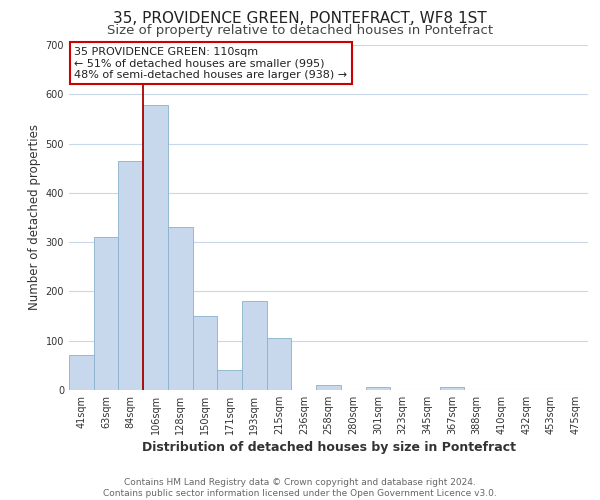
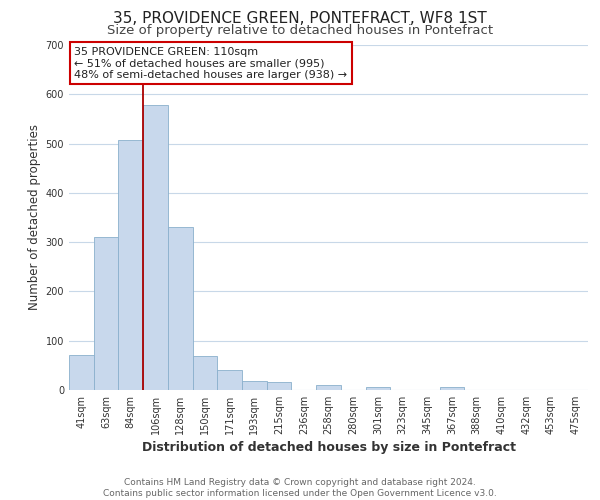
84sqm: 465 -> 507
150sqm: 150 -> 68
193sqm: 180 -> 18
215sqm: 105 -> 17
